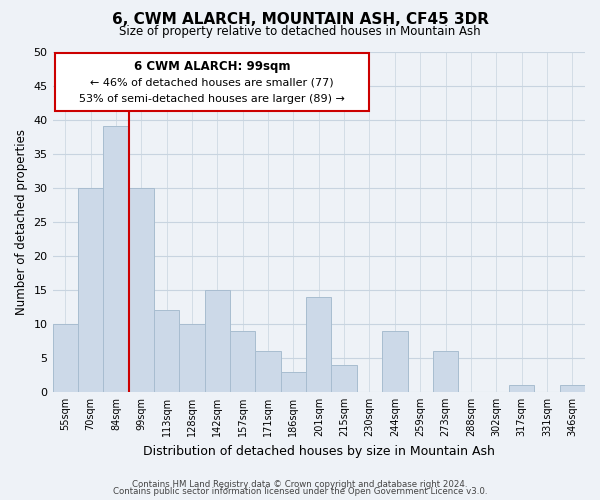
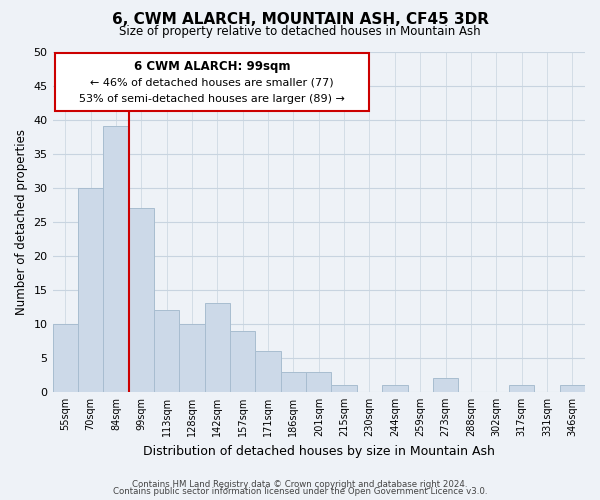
99sqm: 30 -> 27
142sqm: 15 -> 13
201sqm: 14 -> 3
215sqm: 4 -> 1
244sqm: 9 -> 1
273sqm: 6 -> 2
